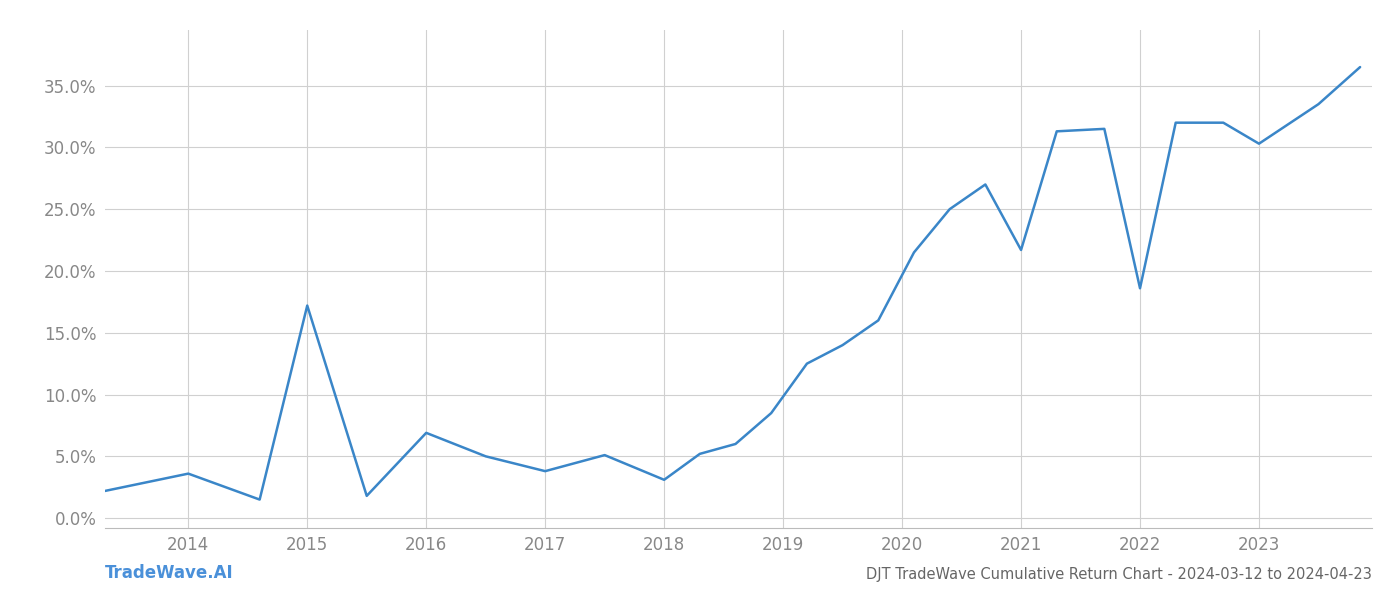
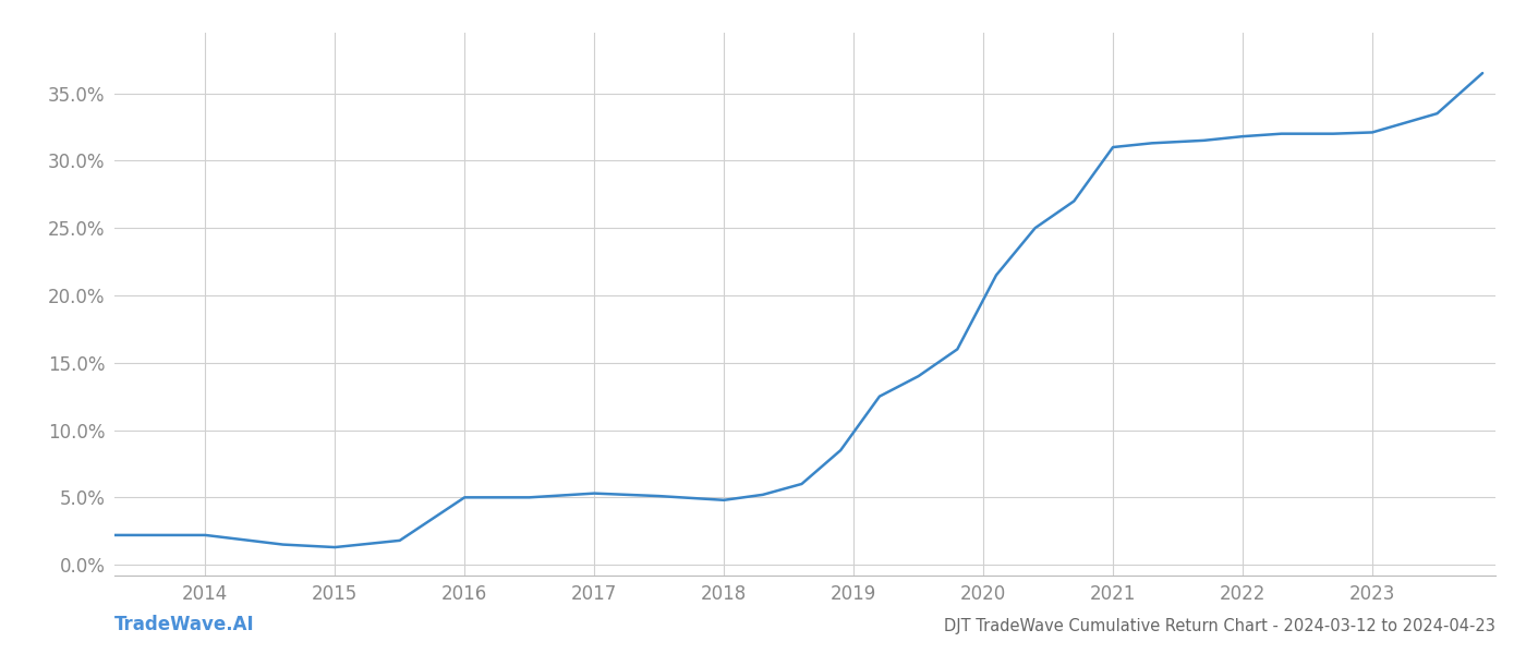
2014: 3.6% -> 2.2%
2015: 17.2% -> 1.3%
2016: 6.9% -> 5.0%
2017: 3.8% -> 5.3%
2018: 3.1% -> 4.8%
2021: 21.7% -> 31.0%
2022: 18.6% -> 31.8%
2023: 30.3% -> 32.1%
